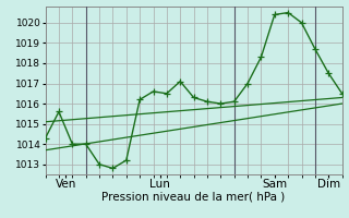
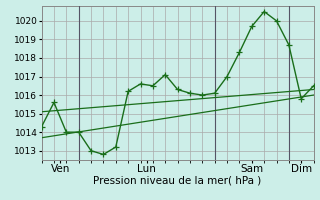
Sam: 1020.4 -> 1019.7
Dim: 1017.5 -> 1015.8
